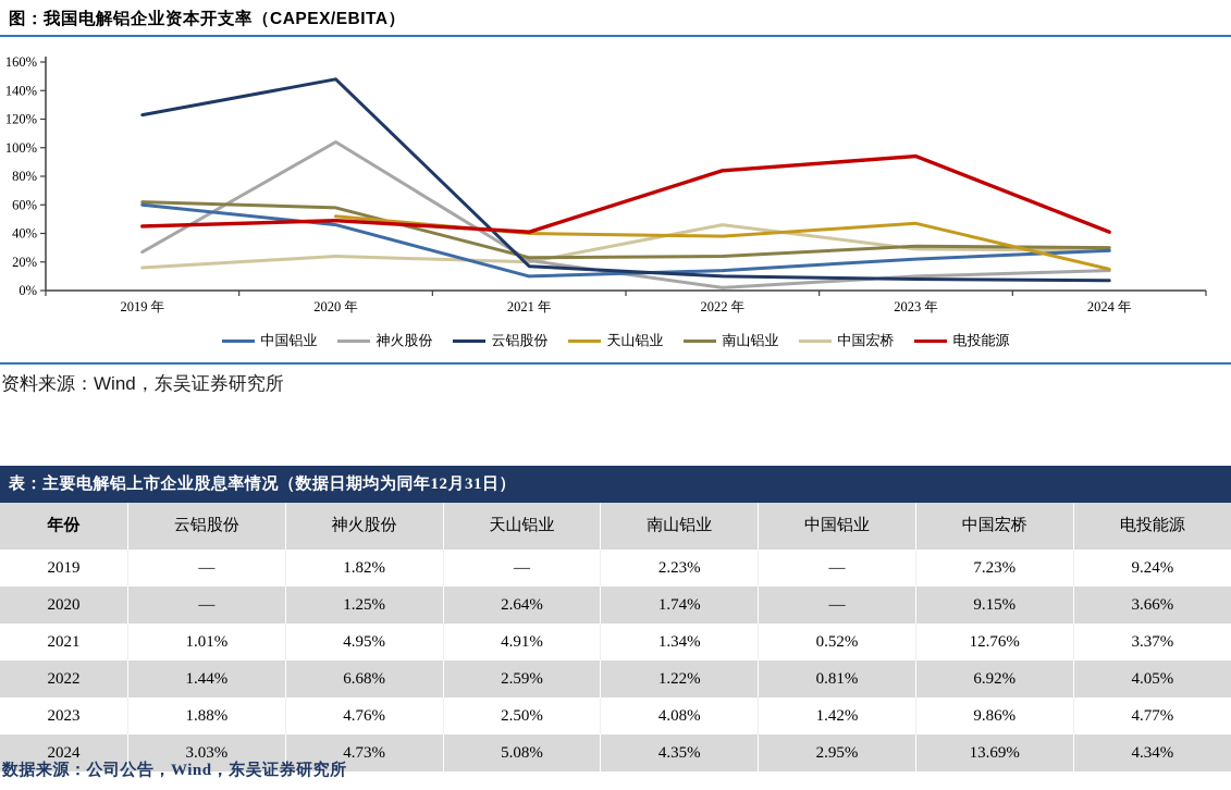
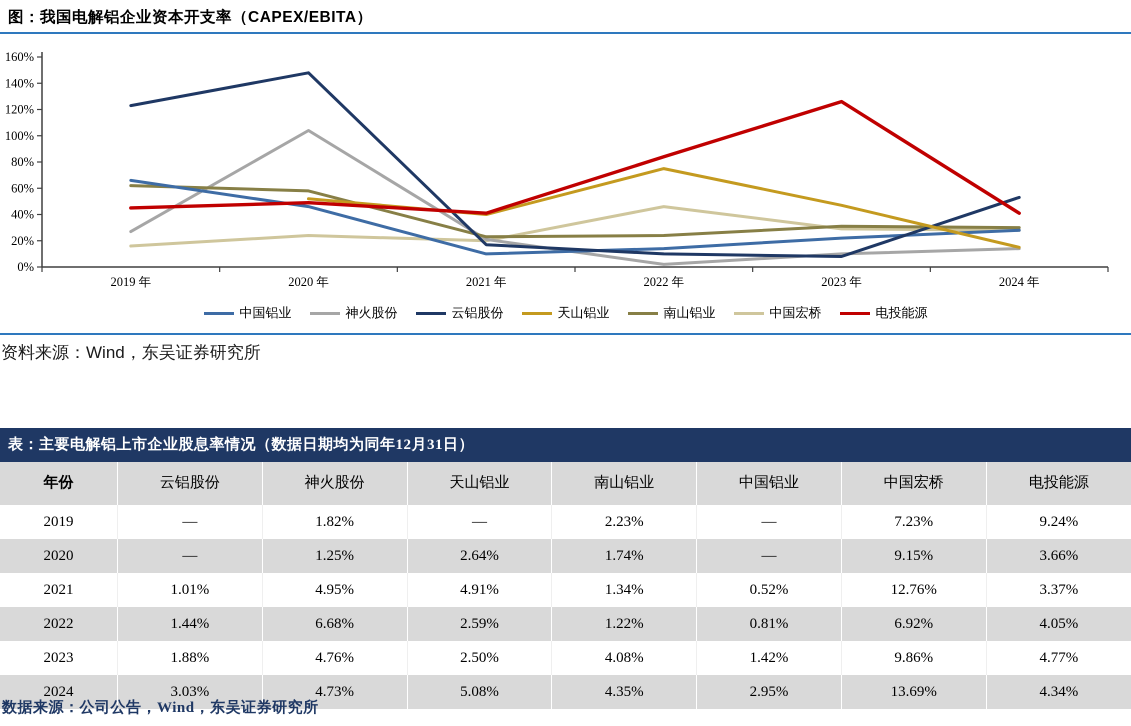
中国铝业/2019 年: 60% -> 66%
天山铝业/2022 年: 38% -> 75%
电投能源/2023 年: 94% -> 126%
云铝股份/2024 年: 7% -> 53%
